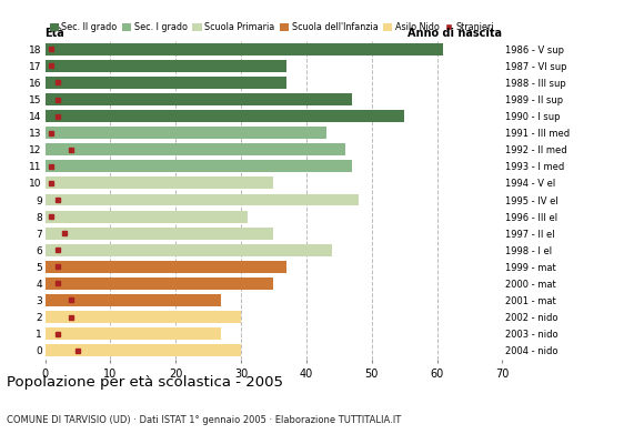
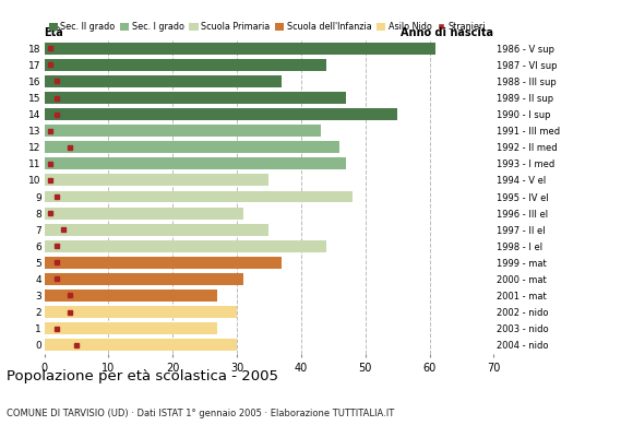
17: 37 -> 44
4: 35 -> 31
